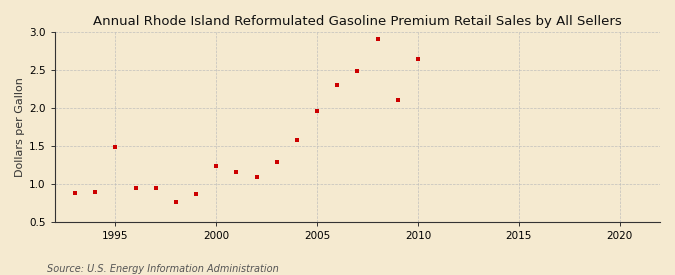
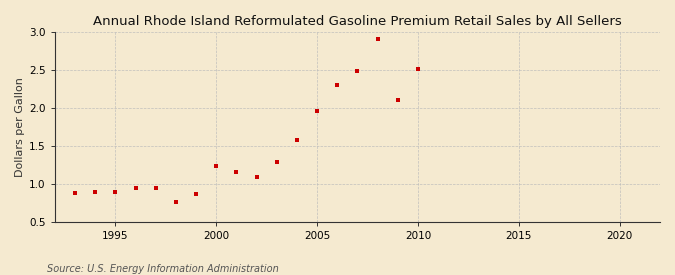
1995: 1.48 -> 0.89
2010: 2.64 -> 2.51
